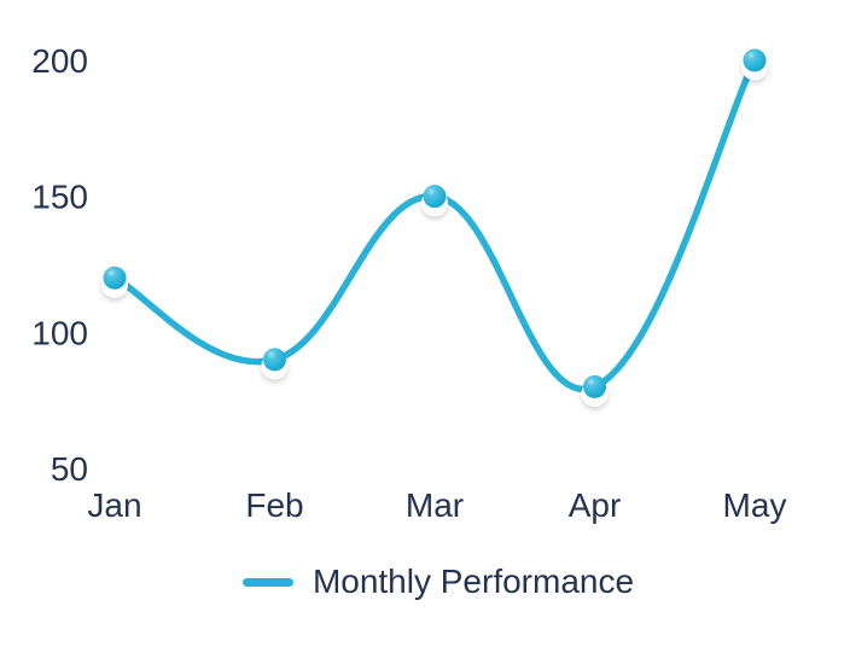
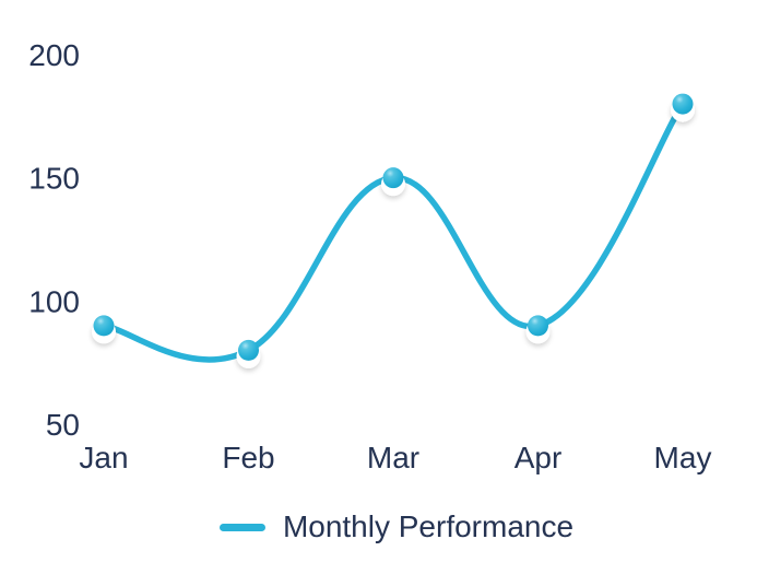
Jan: 120 -> 90
Feb: 90 -> 80
Apr: 80 -> 90
May: 200 -> 180
